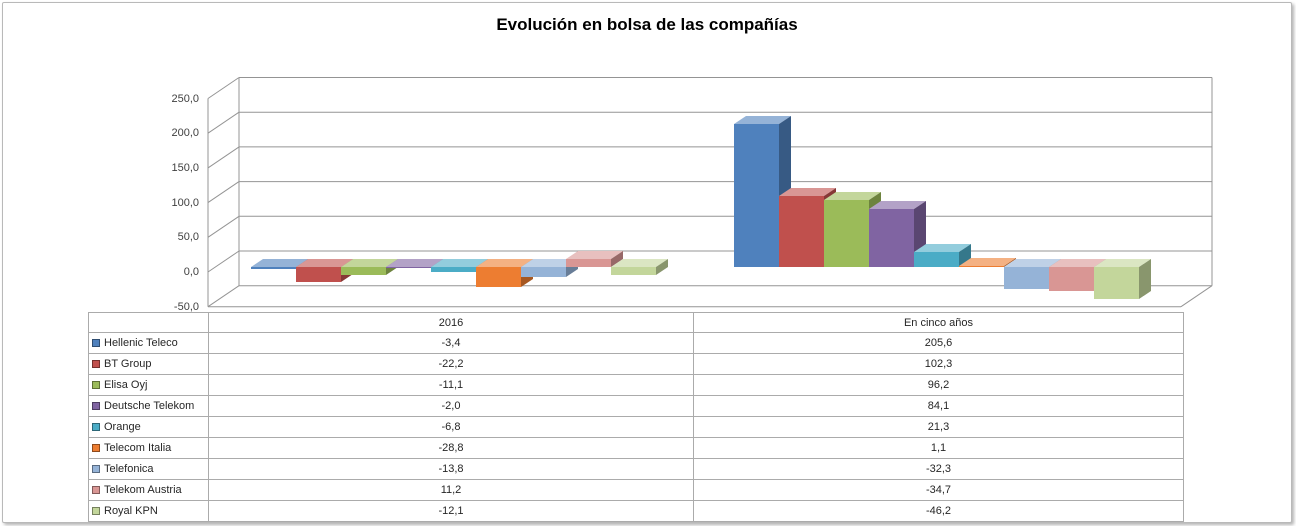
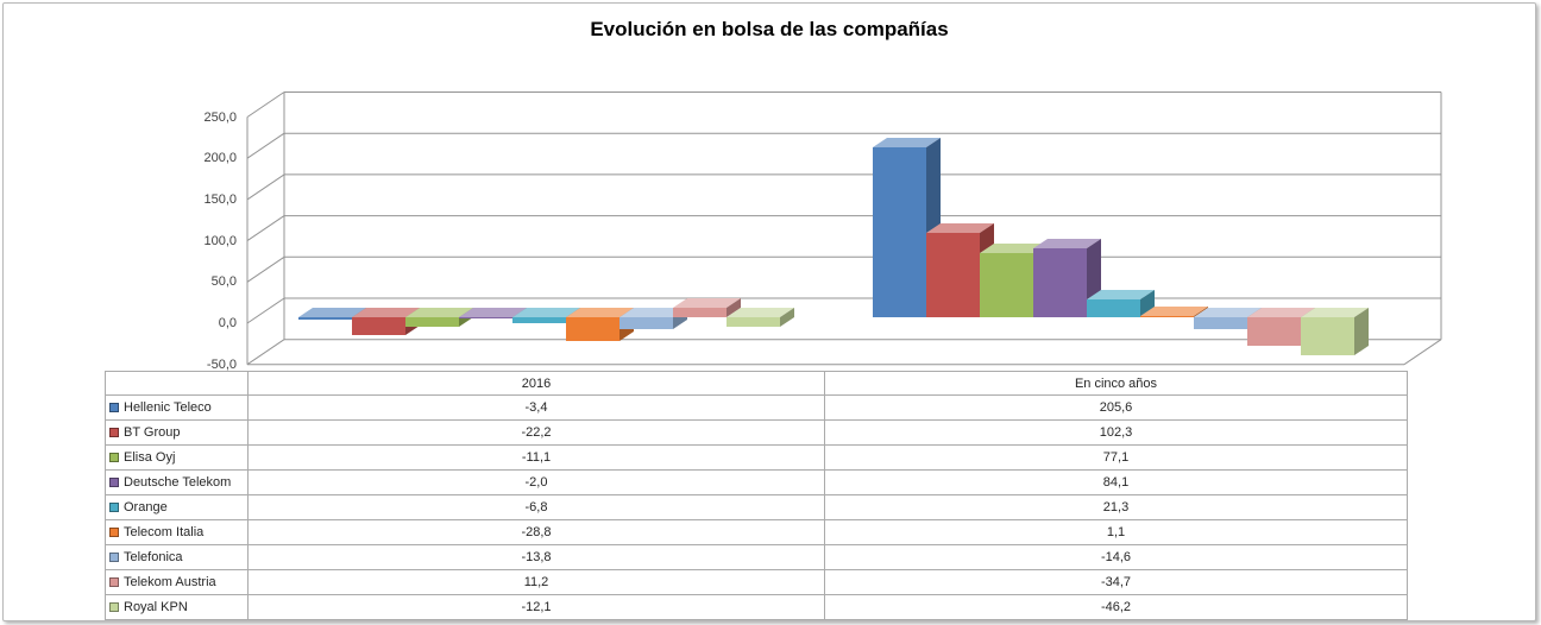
Elisa Oyj/En cinco años: 96,2 -> 77,1
Telefonica/En cinco años: -32,3 -> -14,6
